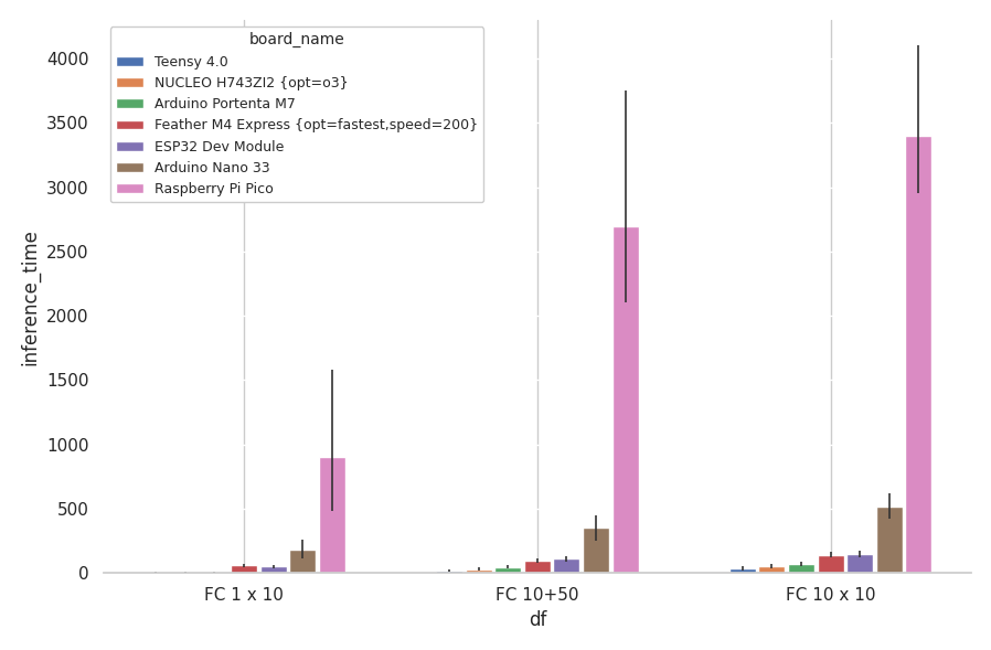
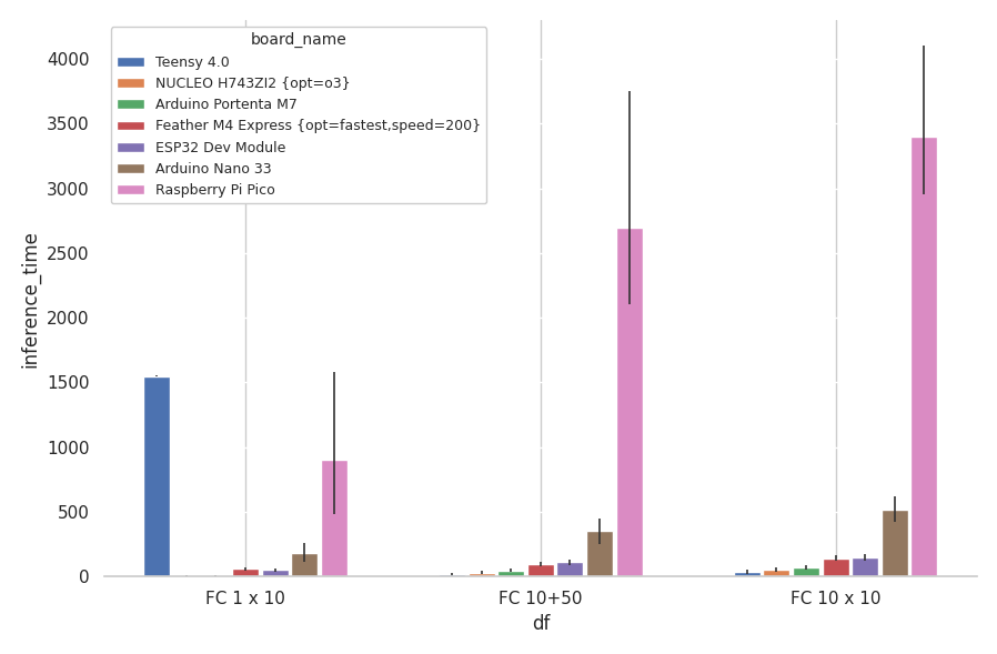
Teensy 4.0/FC 1 x 10: 0 -> 1550
